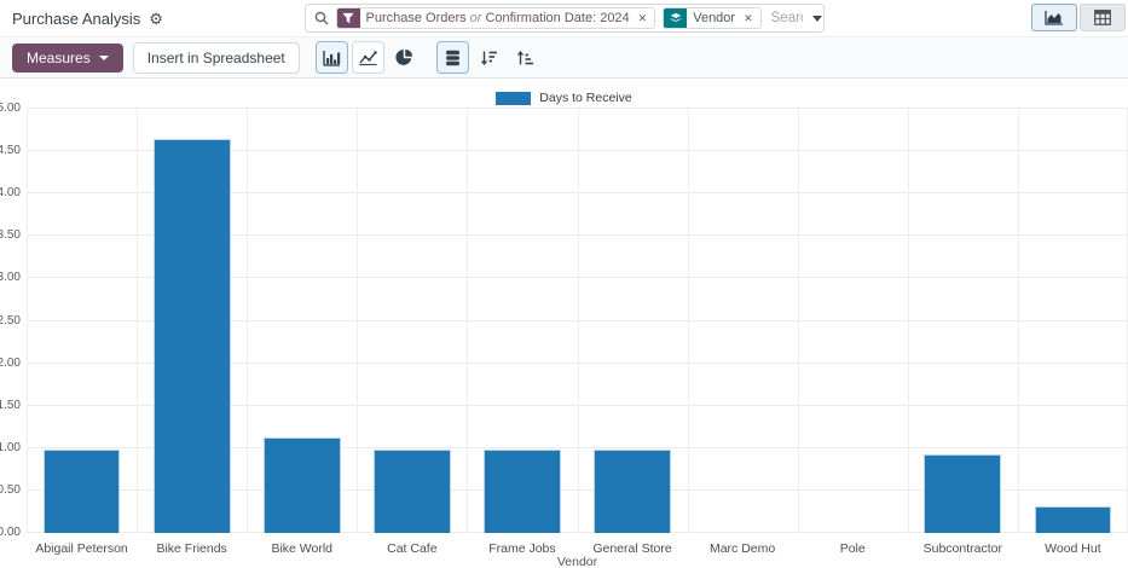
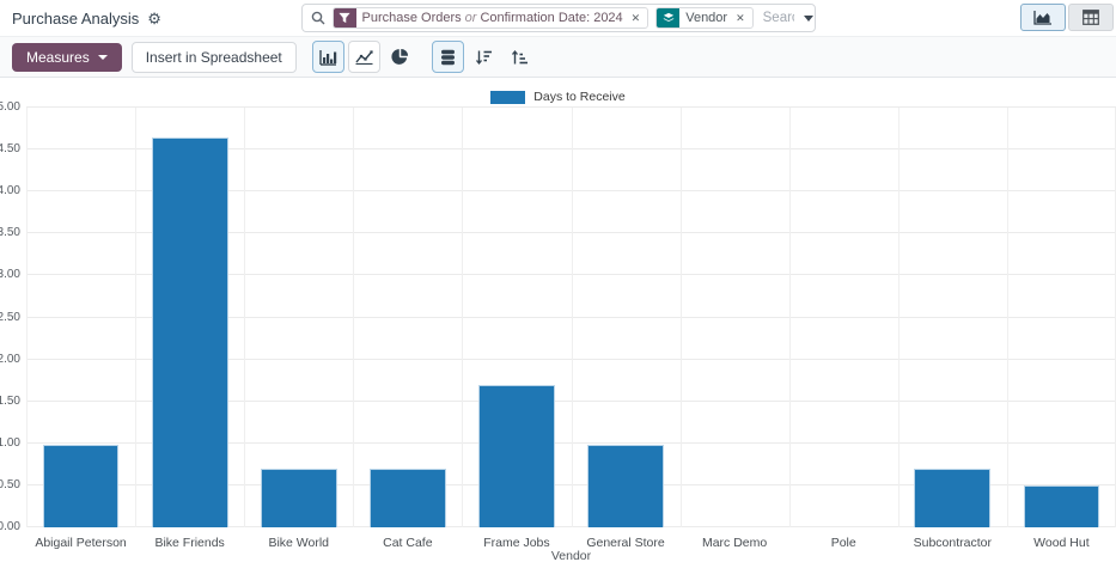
Bike World: 1.1 -> 0.7
Cat Cafe: 1.0 -> 0.7
Frame Jobs: 1.0 -> 1.7
Subcontractor: 0.9 -> 0.7
Wood Hut: 0.3 -> 0.5
